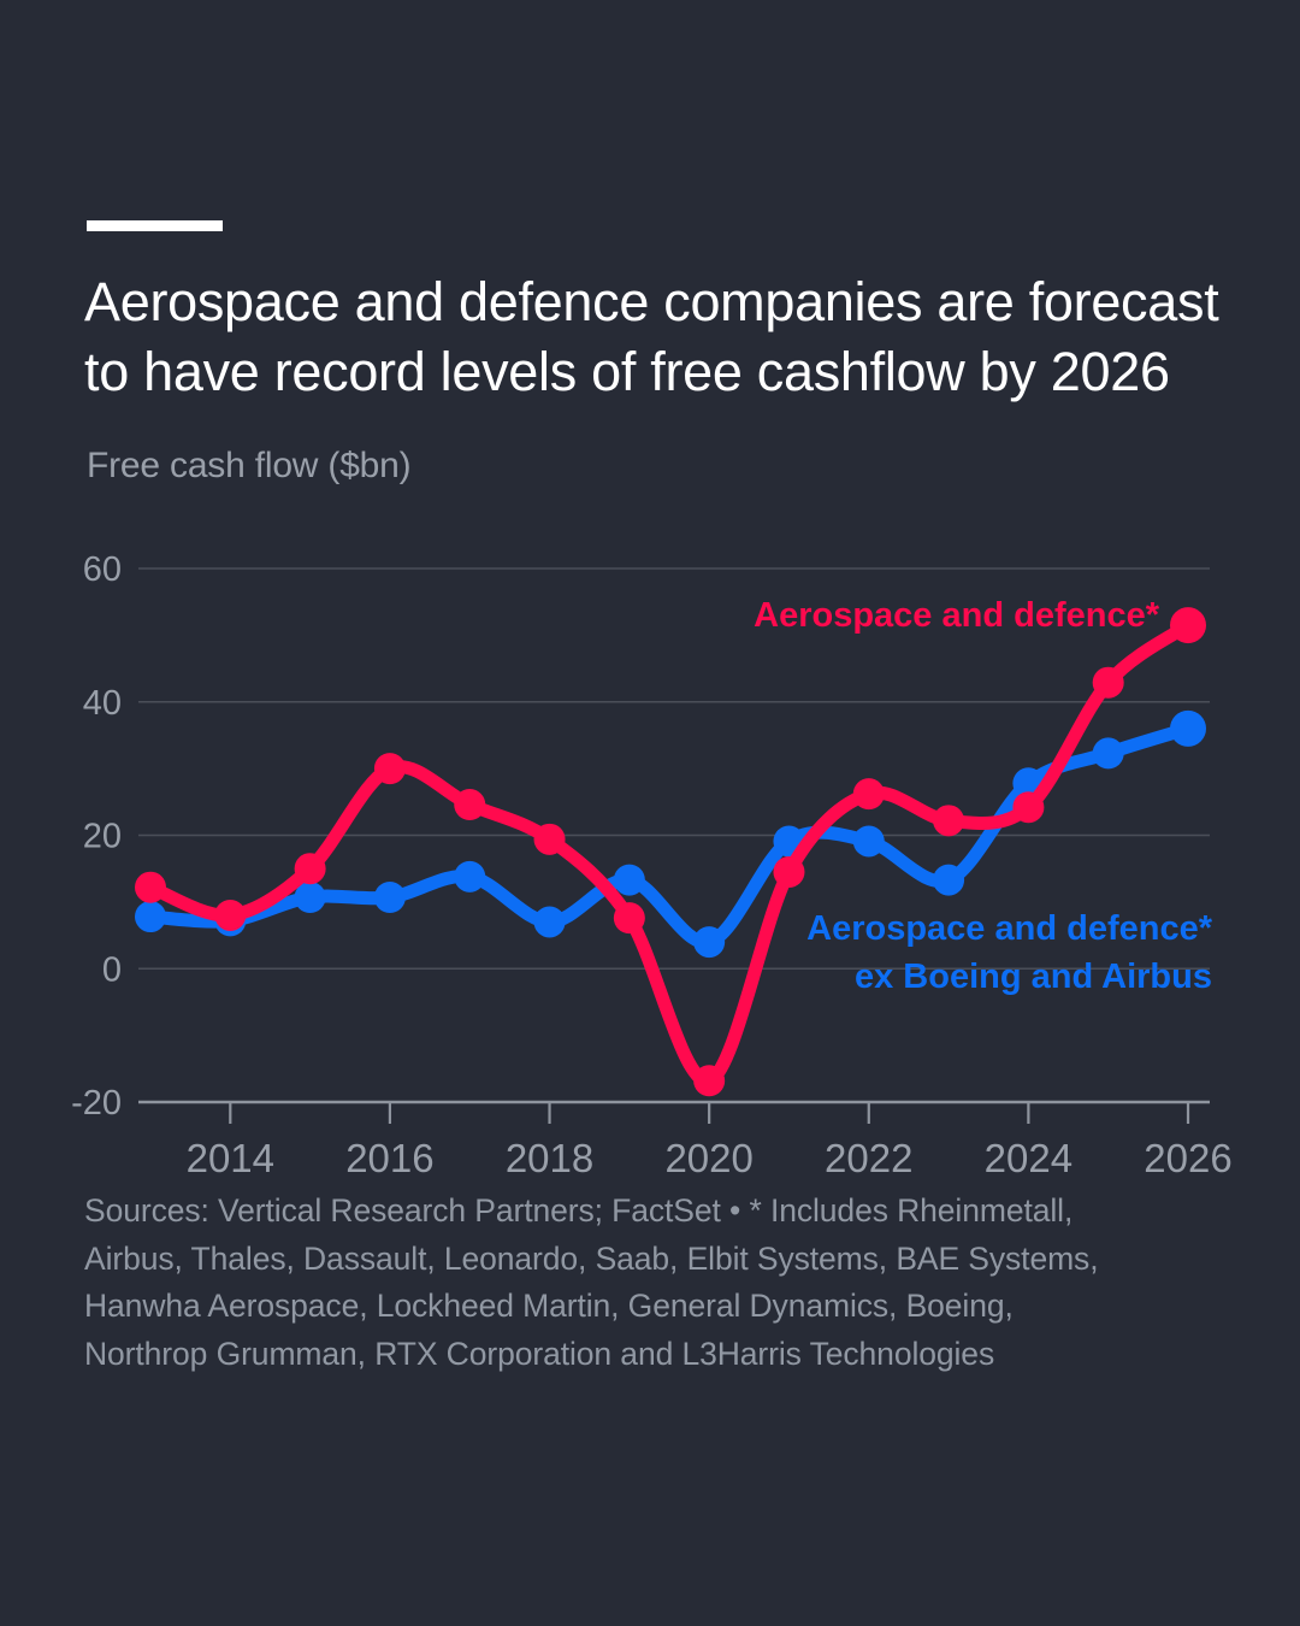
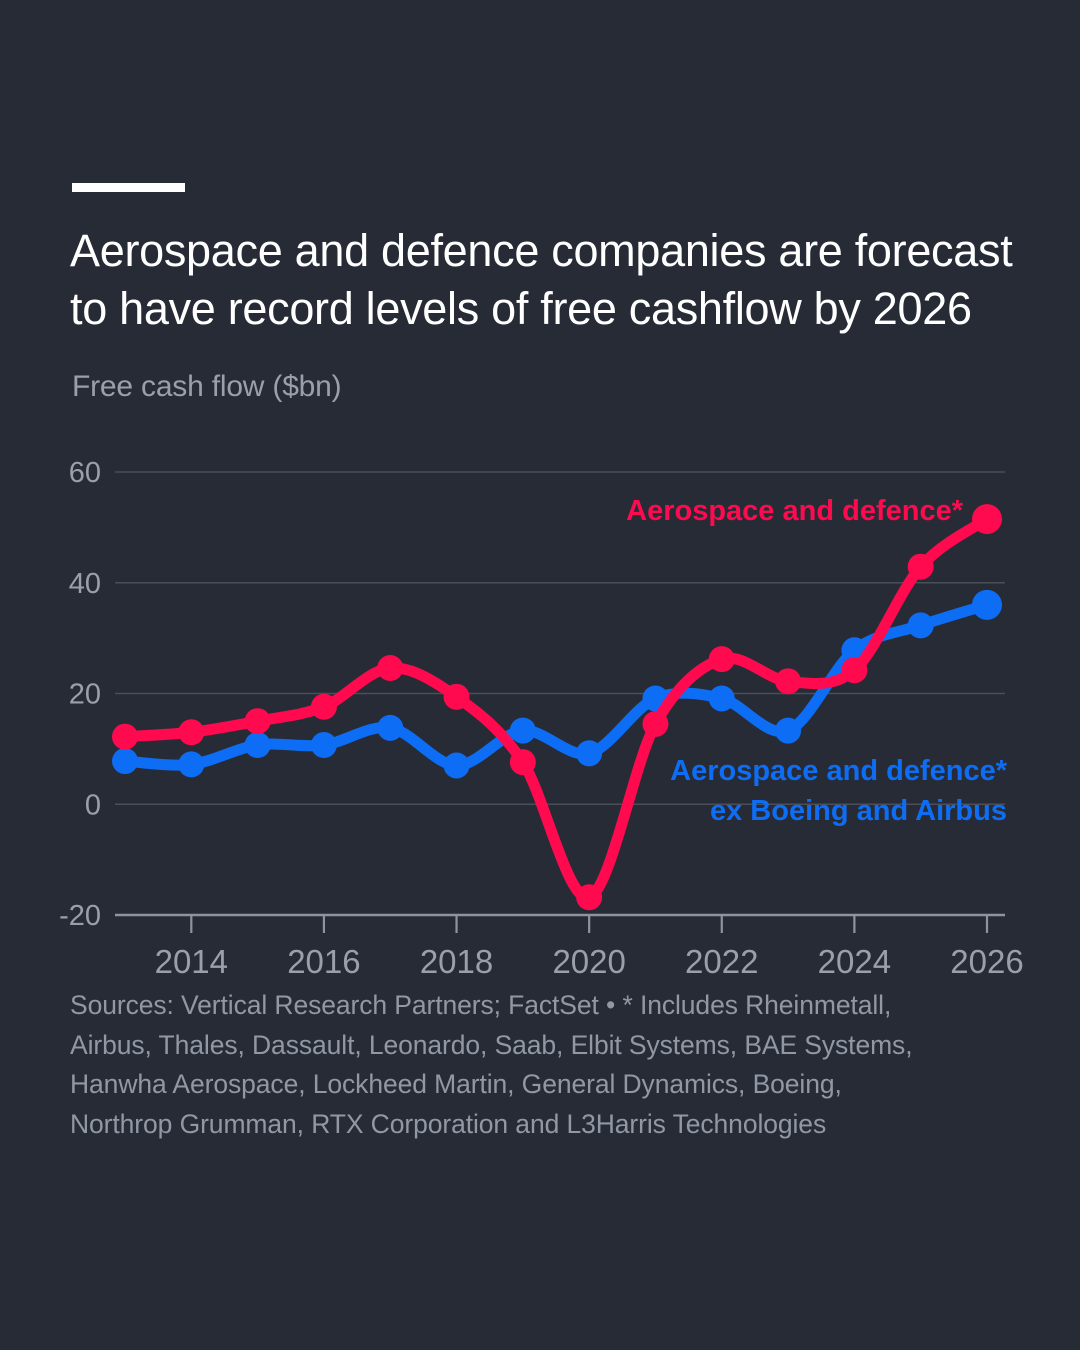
Aerospace and defence*/2014: 8 -> 13
Aerospace and defence*/2016: 30 -> 18
Aerospace and defence* ex Boeing and Airbus/2020: 4 -> 9
